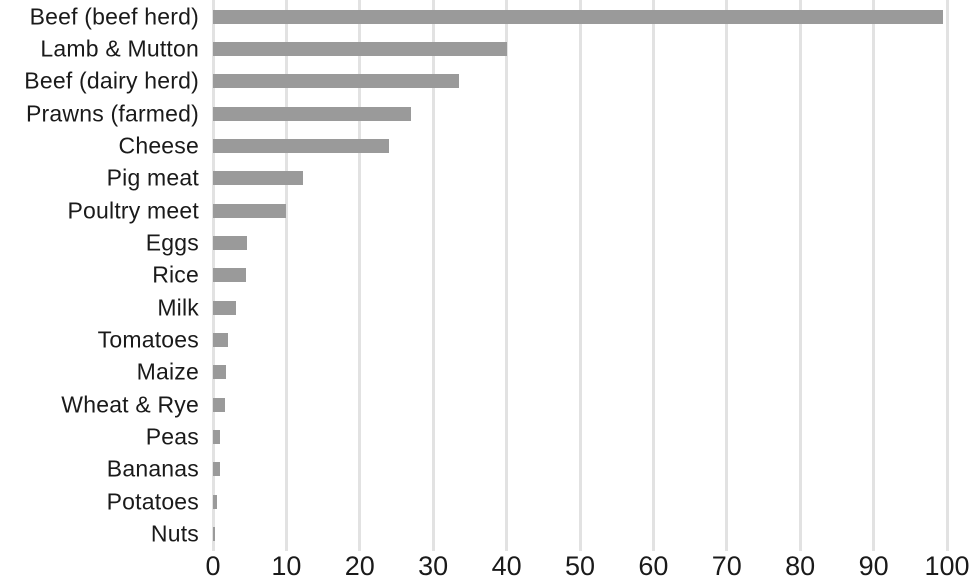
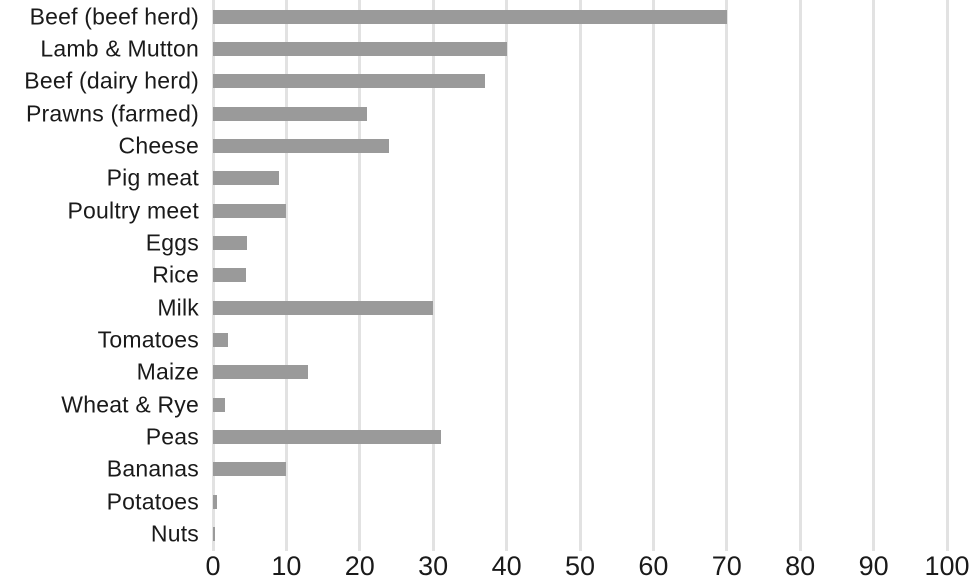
Beef (beef herd): 100 -> 70
Beef (dairy herd): 34 -> 37
Prawns (farmed): 27 -> 21
Pig meat: 12 -> 9
Milk: 3 -> 30
Maize: 2 -> 13
Peas: 1 -> 31
Bananas: 1 -> 10
